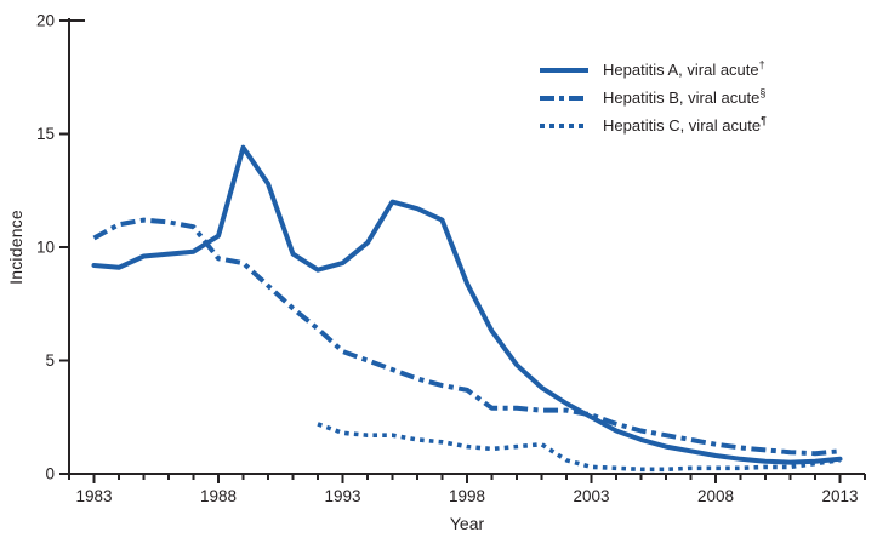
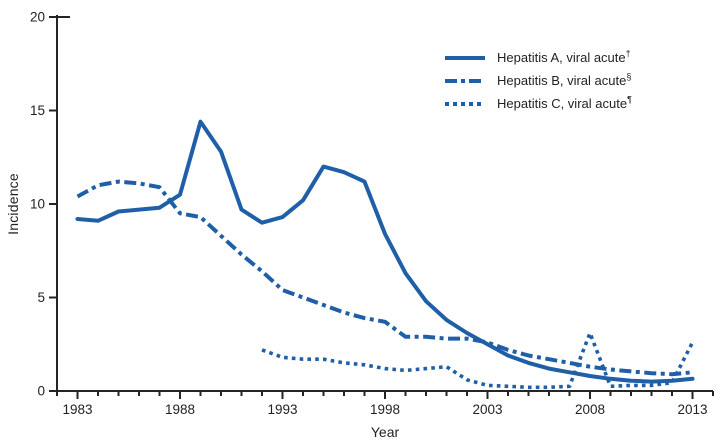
Hepatitis C, viral acute/2008: 0.2 -> 3.1
Hepatitis C, viral acute/2013: 0.6 -> 2.6
